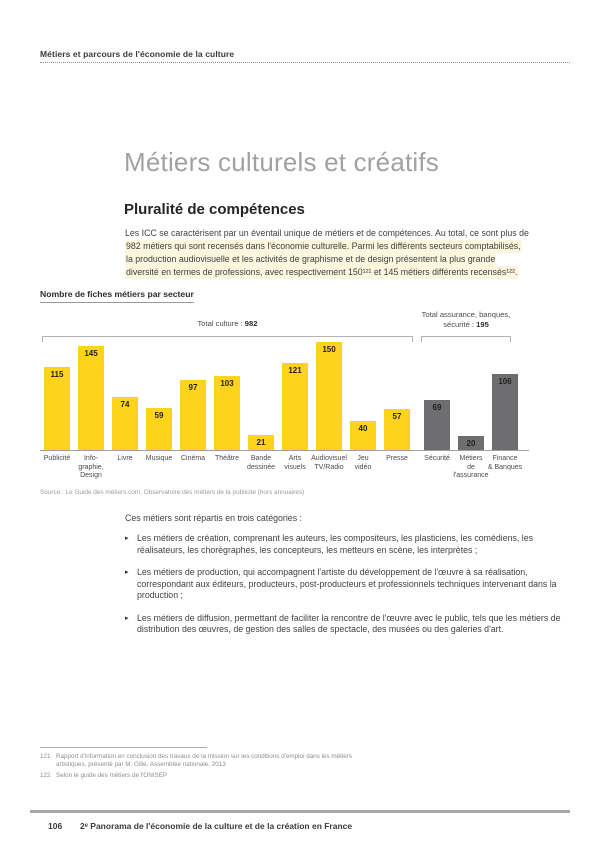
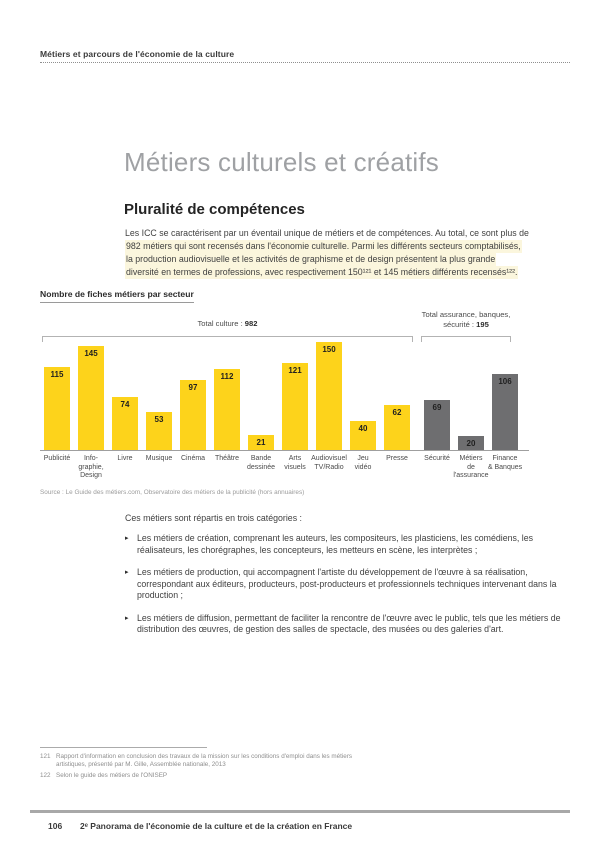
Musique: 59 -> 53
Théâtre: 103 -> 112
Presse: 57 -> 62
